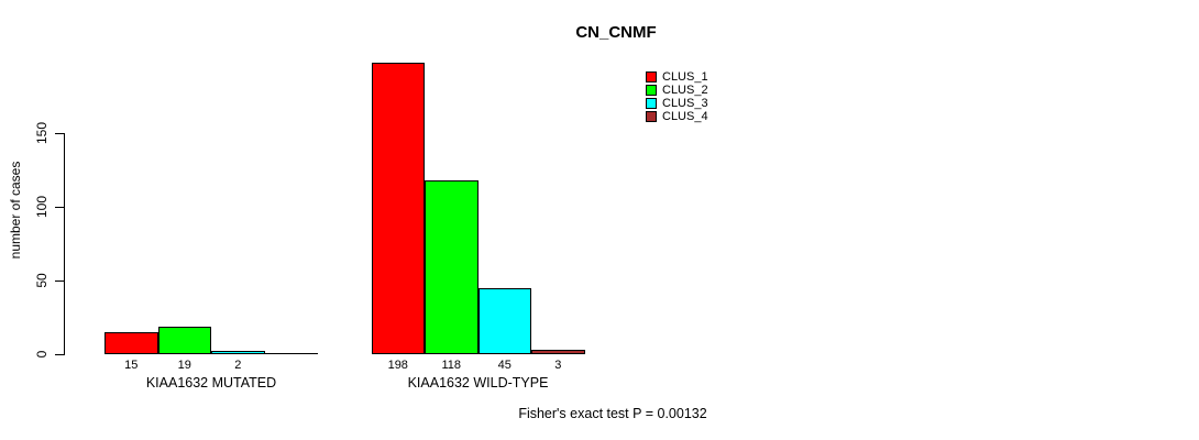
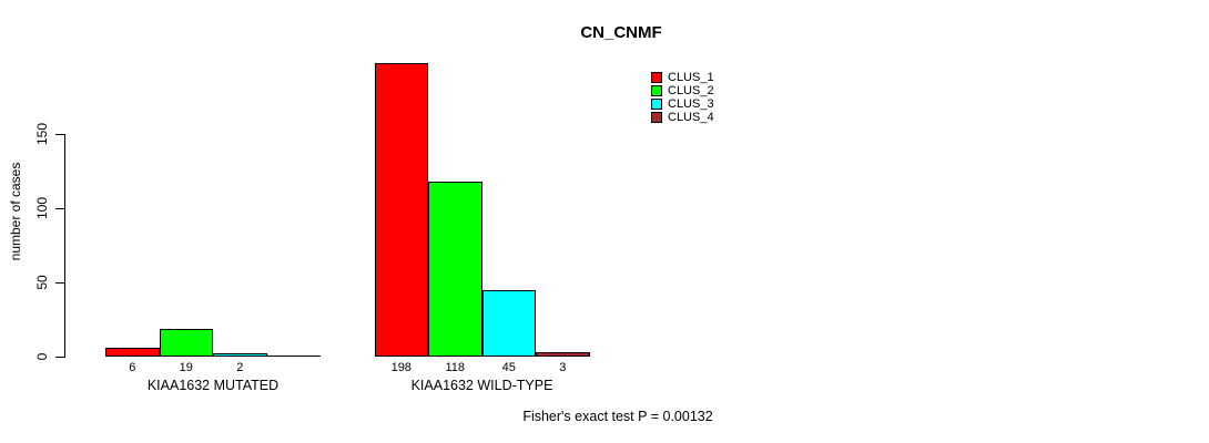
CLUS_1/KIAA1632 MUTATED: 15 -> 6
